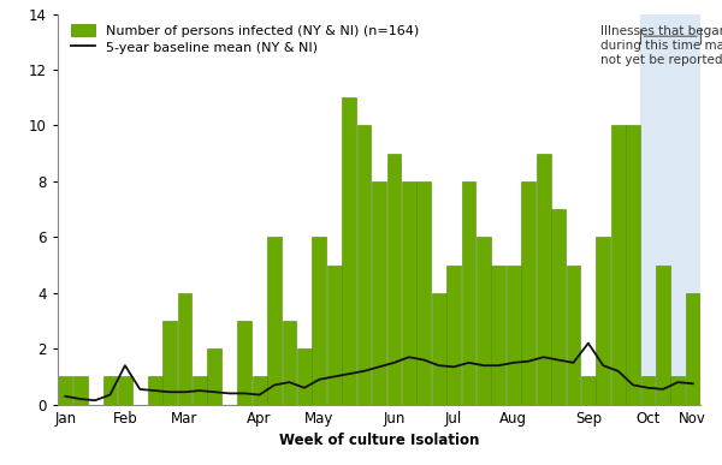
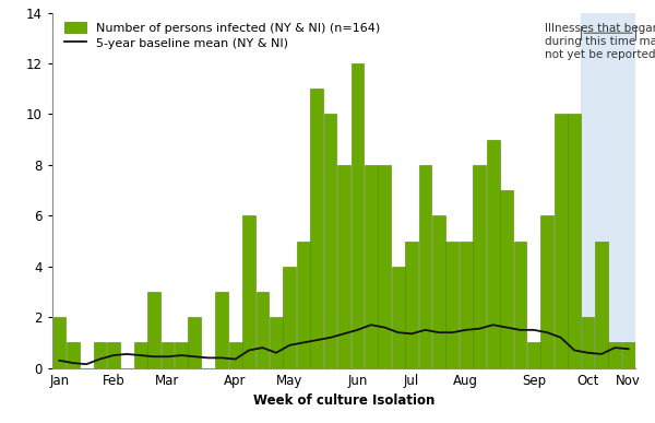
Number of persons infected (NY & NI) (n=164)/Jan: 1 -> 2
5-year baseline mean (NY & NI)/Feb: 1.40 -> 0.50
Number of persons infected (NY & NI) (n=164)/Mar: 4 -> 1
Number of persons infected (NY & NI) (n=164)/May: 6 -> 4
Number of persons infected (NY & NI) (n=164)/Jun: 9 -> 12
5-year baseline mean (NY & NI)/Sep: 2.20 -> 1.50
Number of persons infected (NY & NI) (n=164)/Oct: 1 -> 2
Number of persons infected (NY & NI) (n=164)/Nov: 4 -> 1
